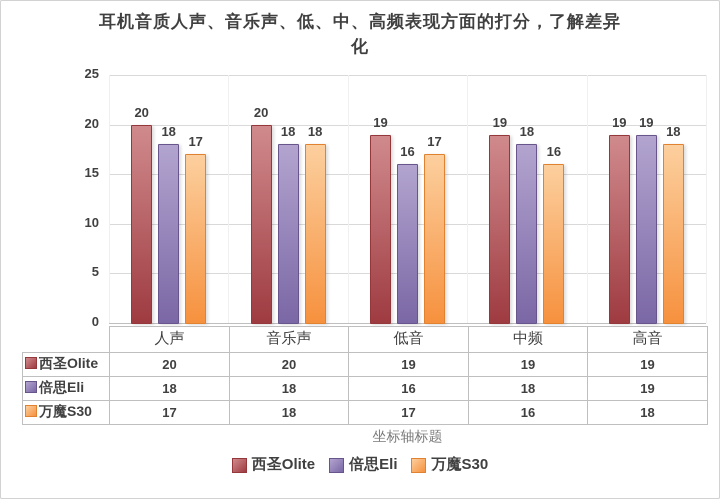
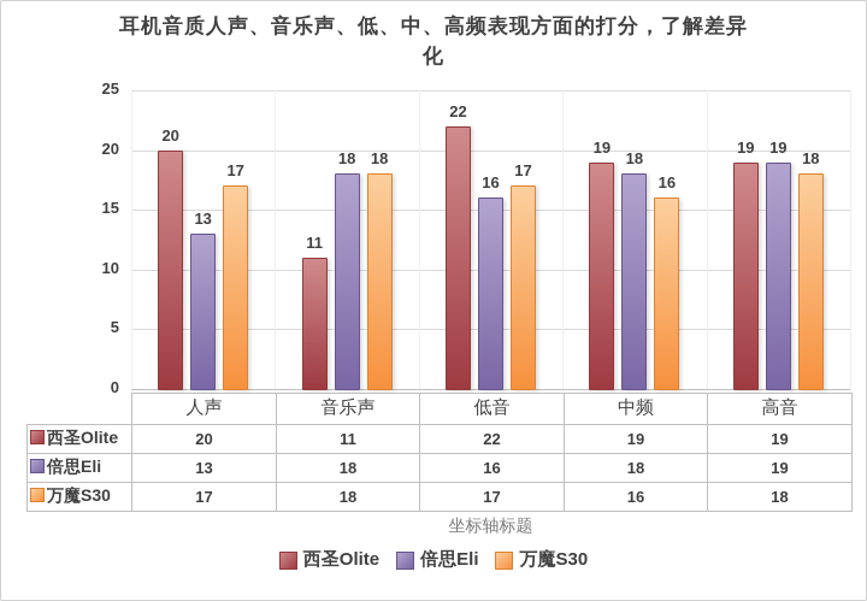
倍思Eli/人声: 18 -> 13
西圣Olite/音乐声: 20 -> 11
西圣Olite/低音: 19 -> 22
